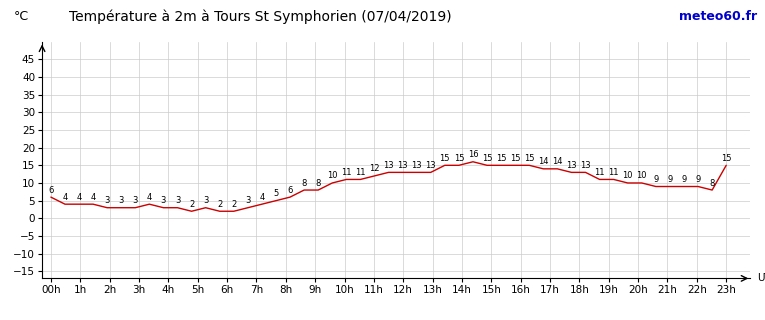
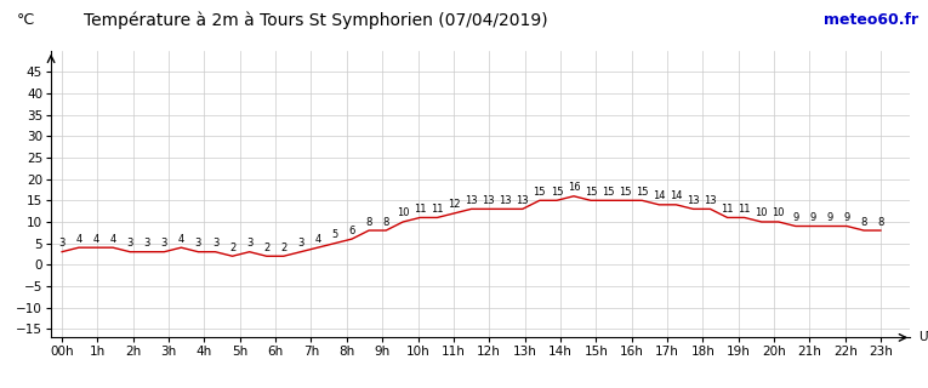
00h: 6 -> 3
23h: 15 -> 8
